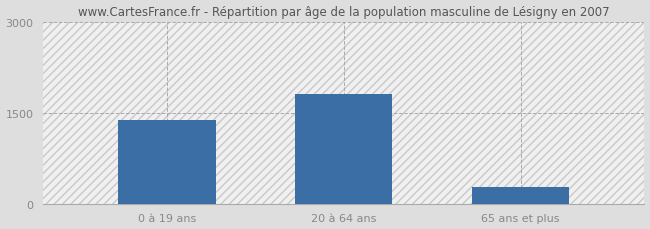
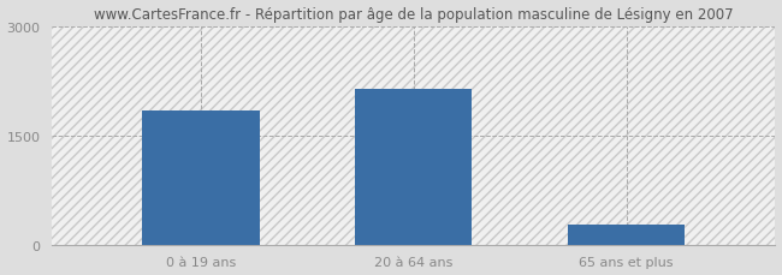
0 à 19 ans: 1380 -> 1840
20 à 64 ans: 1800 -> 2140
